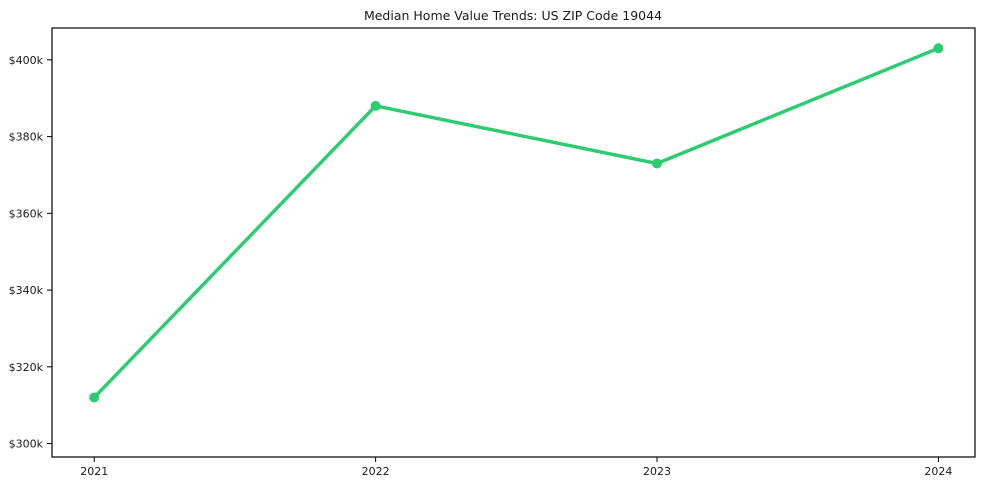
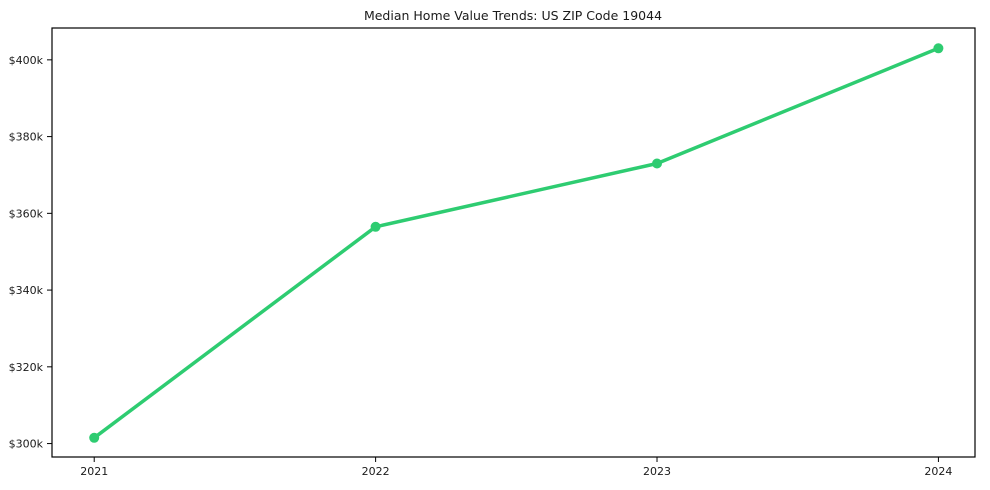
2021: $312k -> $302k
2022: $388k -> $356k
